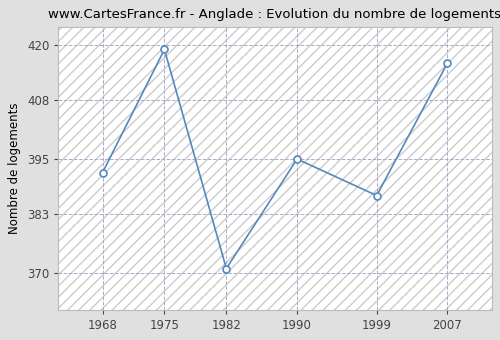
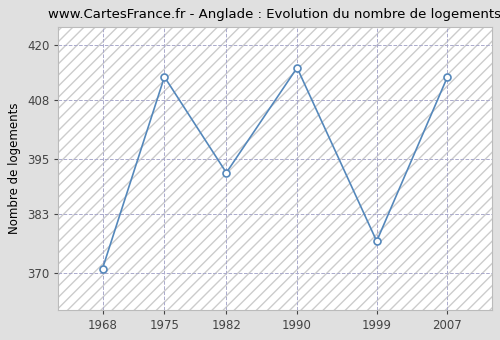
1968: 392 -> 371
1975: 419 -> 413
1982: 371 -> 392
1990: 395 -> 415
1999: 387 -> 377
2007: 416 -> 413
